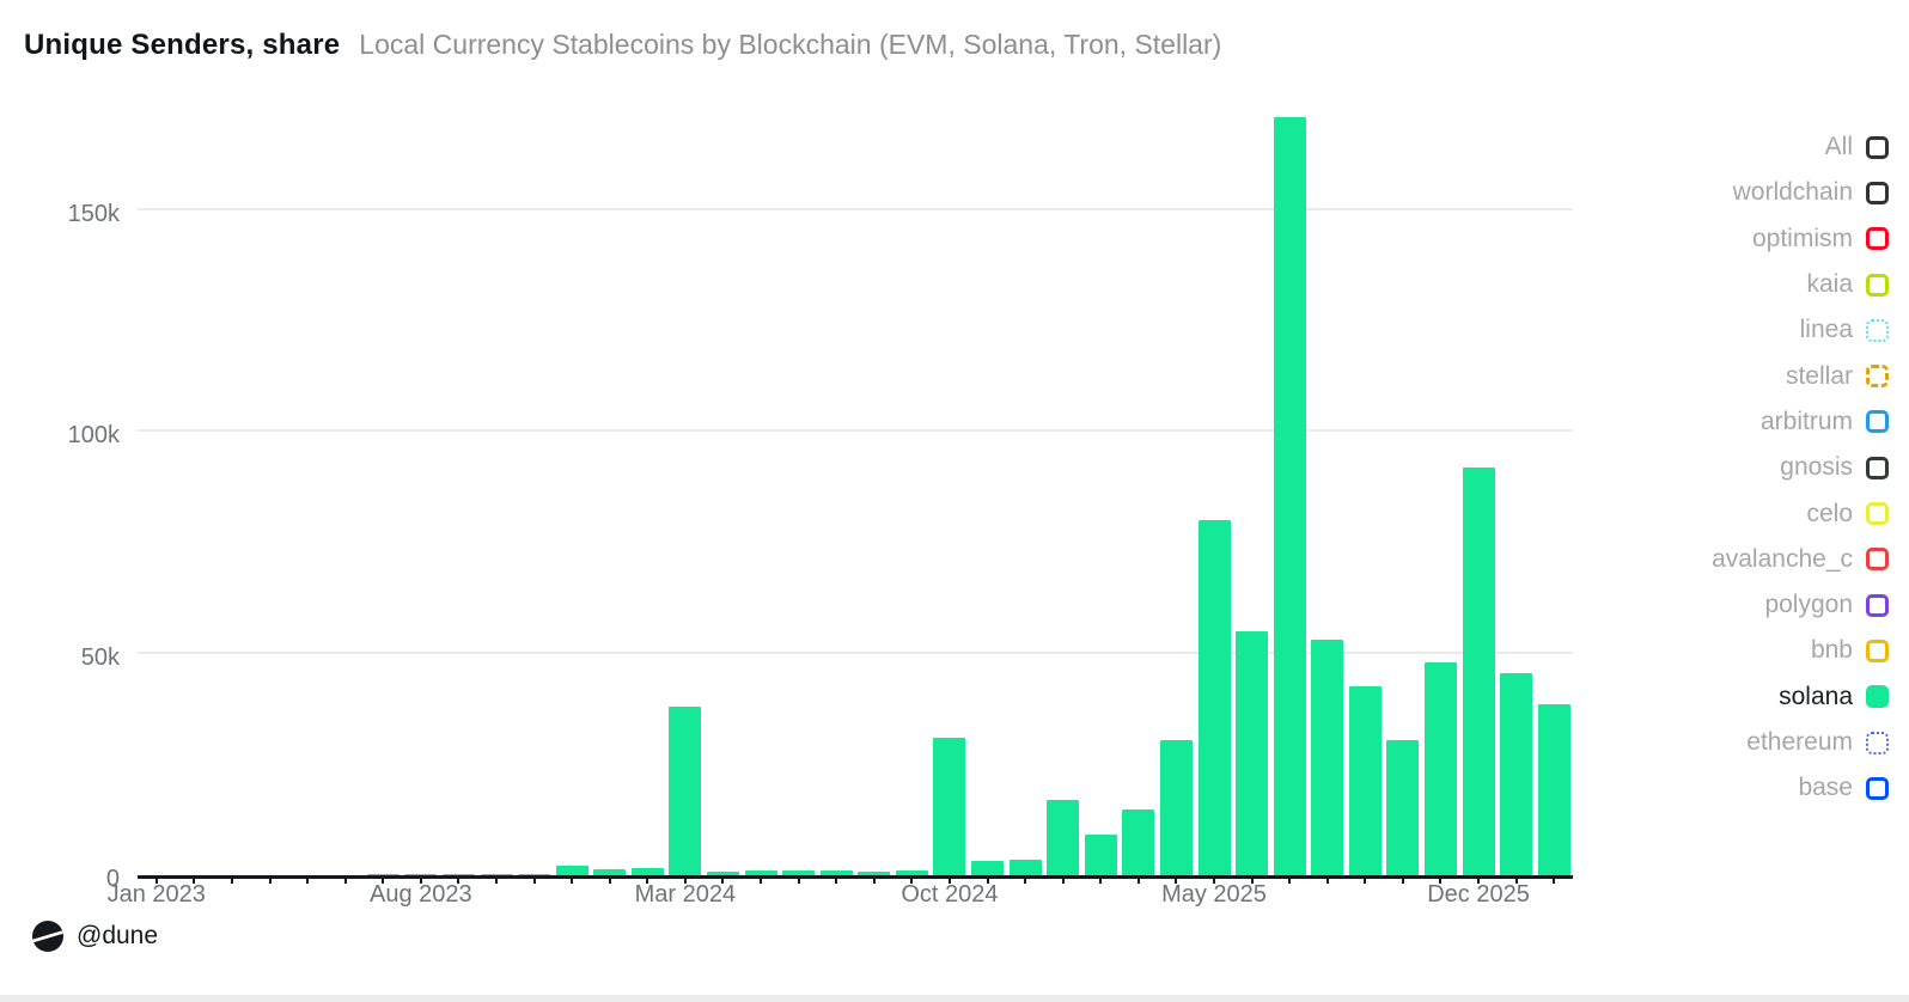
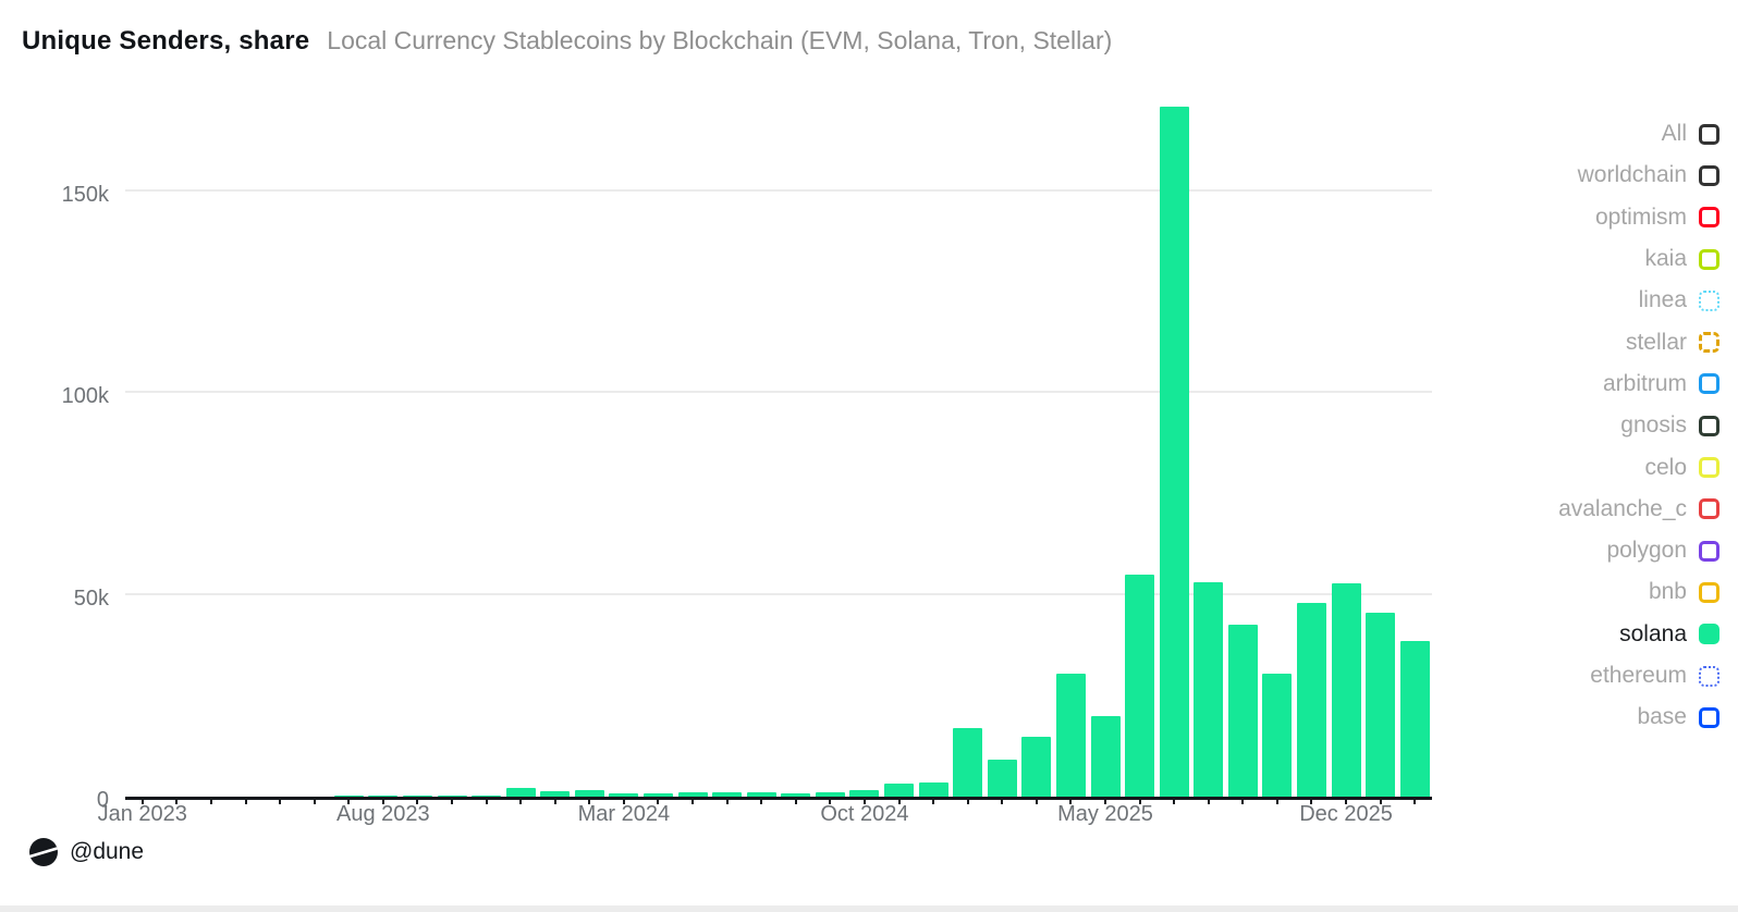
Mar 2024: 38k -> 1k
Oct 2024: 31k -> 2k
May 2025: 80k -> 20k
Dec 2025: 92k -> 53k
